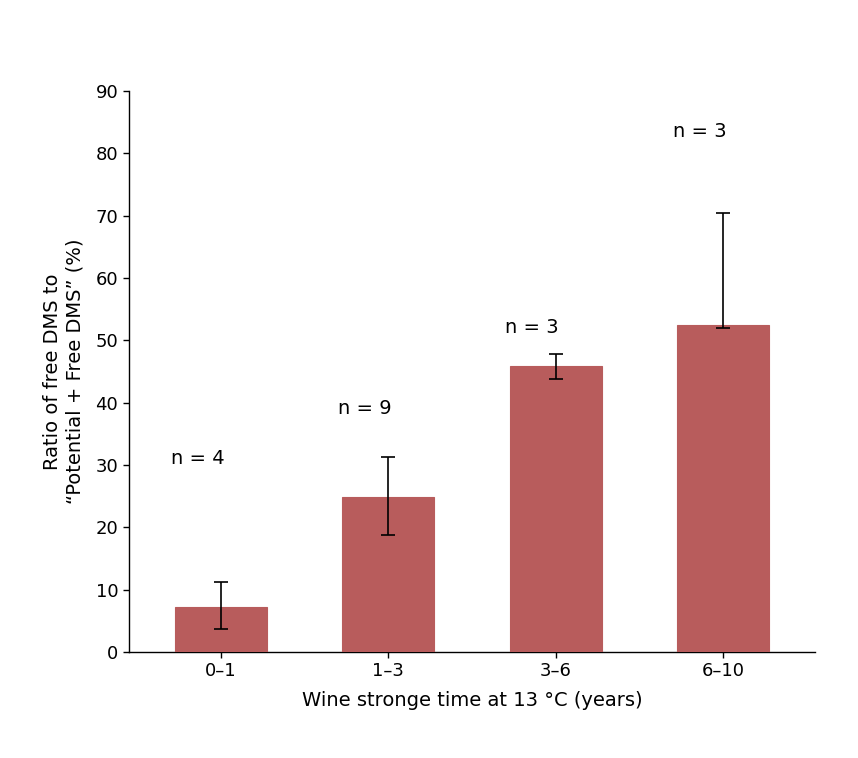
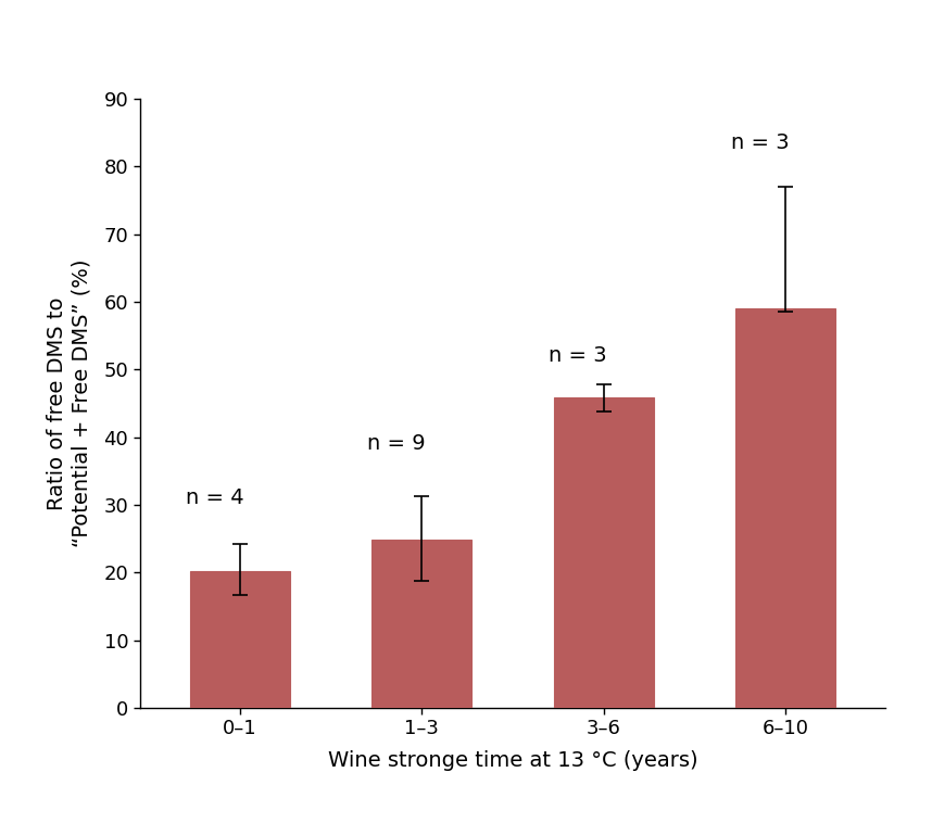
0–1: 7.2 -> 20.2
6–10: 52.4 -> 59.0
